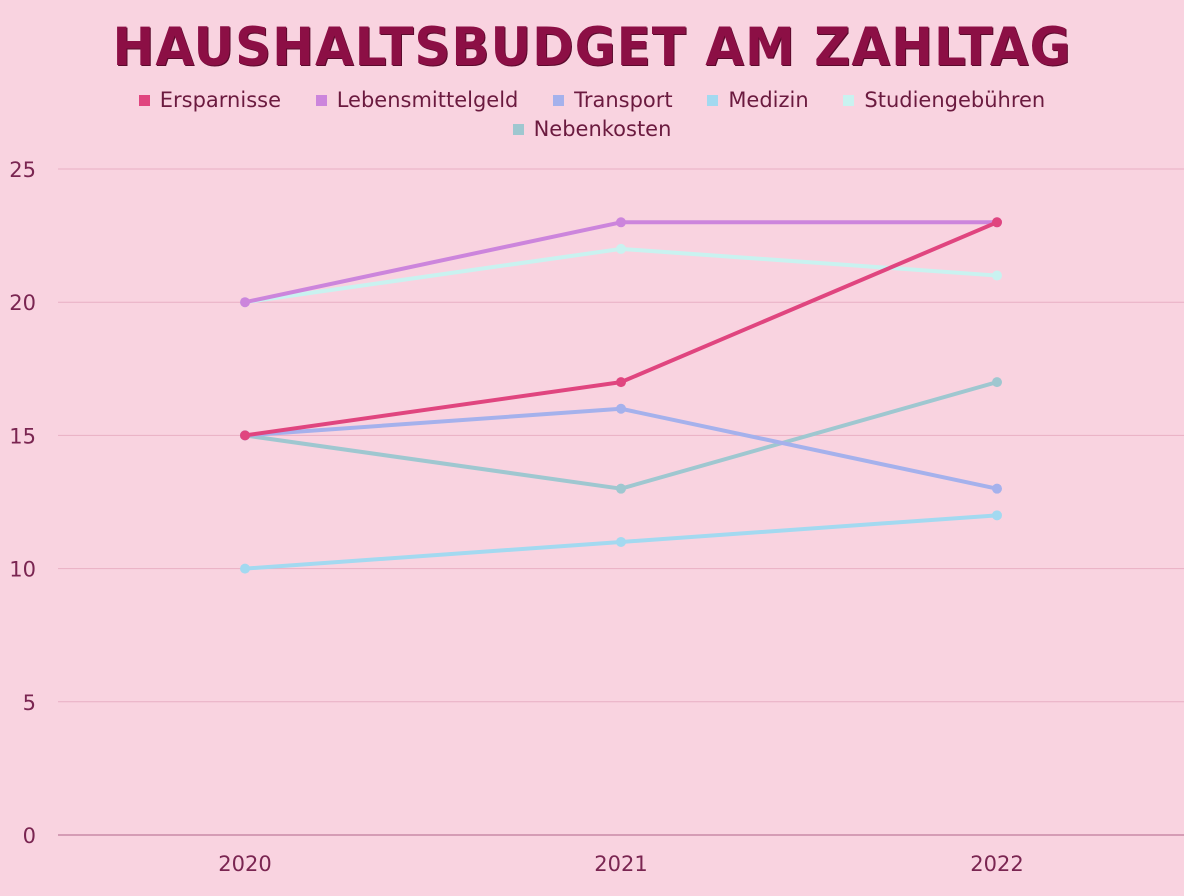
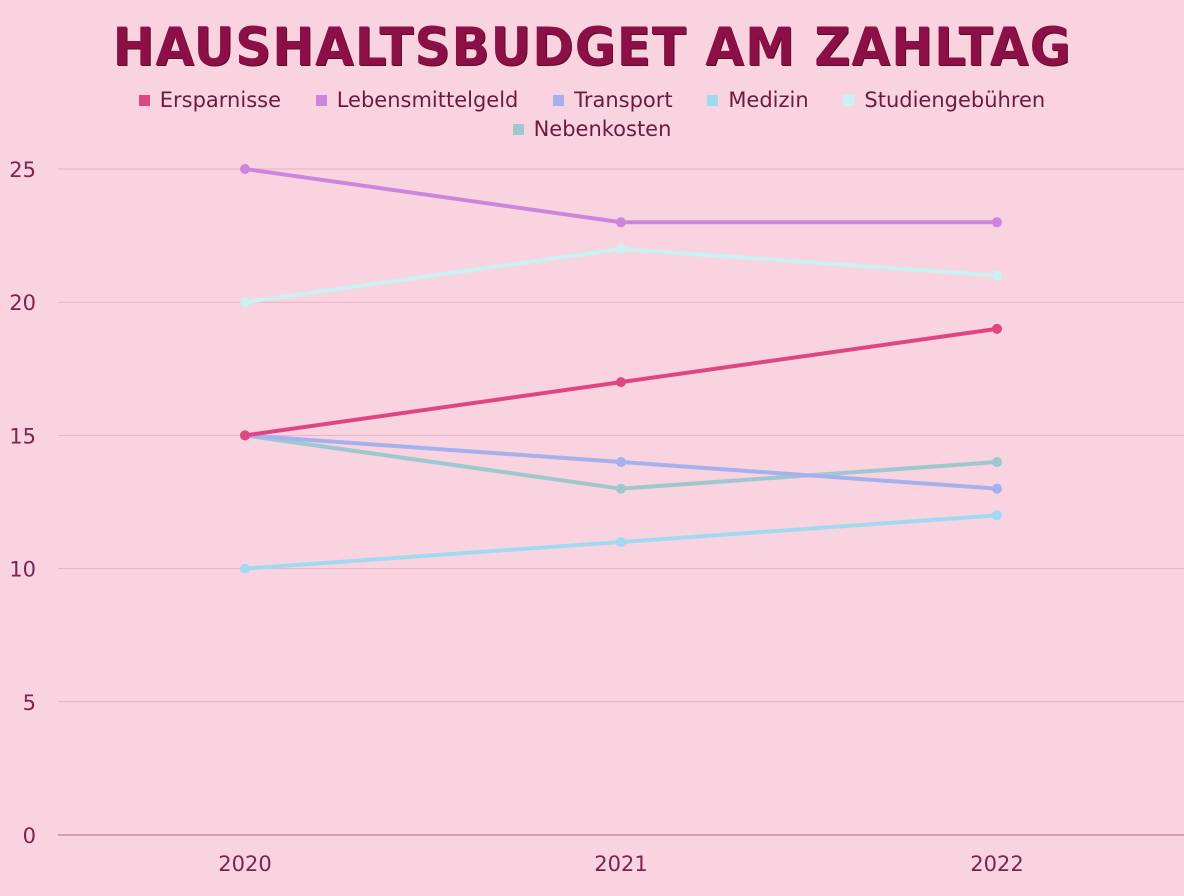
Lebensmittelgeld/2020: 20 -> 25
Transport/2021: 16 -> 14
Ersparnisse/2022: 23 -> 19
Nebenkosten/2022: 17 -> 14
